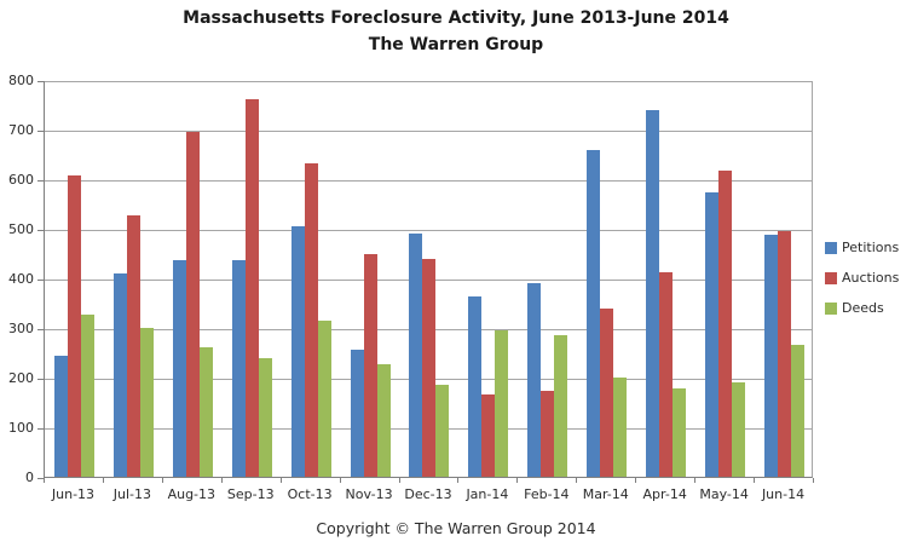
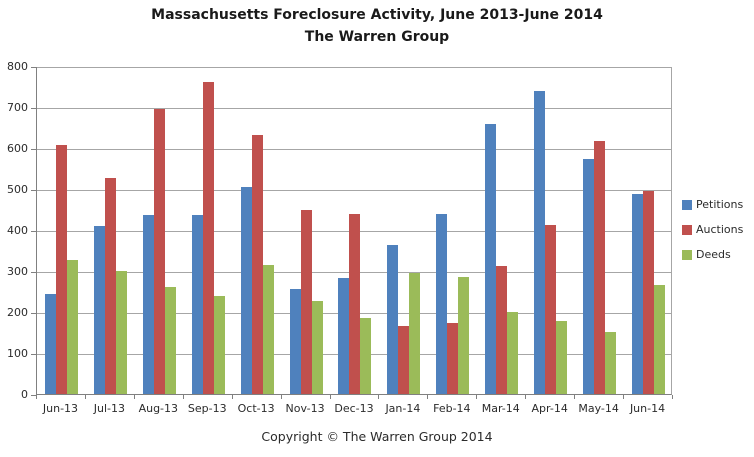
Petitions/Dec-13: 490 -> 280
Petitions/Feb-14: 390 -> 440
Auctions/Mar-14: 340 -> 310
Deeds/May-14: 190 -> 150
